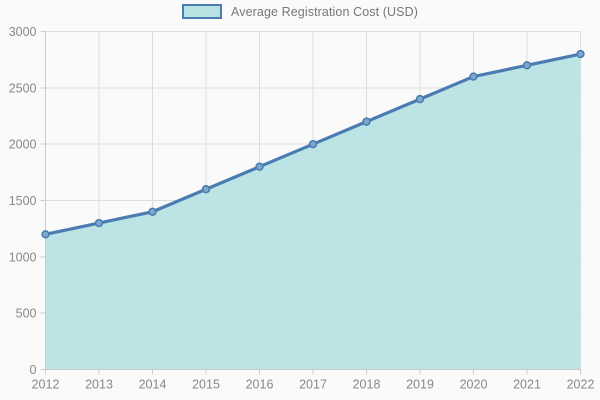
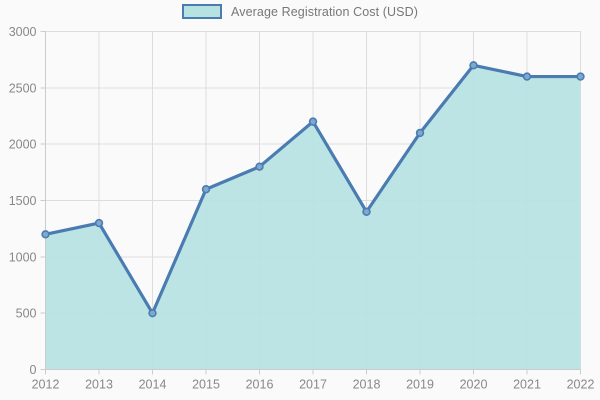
2014: 1400 -> 500
2017: 2000 -> 2200
2018: 2200 -> 1400
2019: 2400 -> 2100
2020: 2600 -> 2700
2021: 2700 -> 2600
2022: 2800 -> 2600
